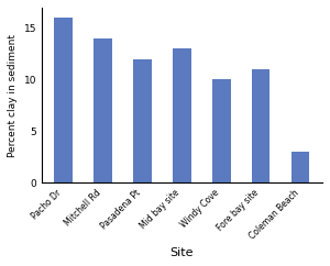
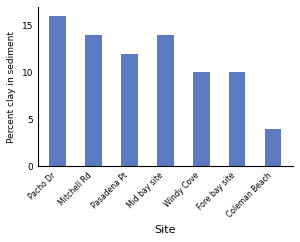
Mid bay site: 13 -> 14
Fore bay site: 11 -> 10
Coleman Beach: 3 -> 4
